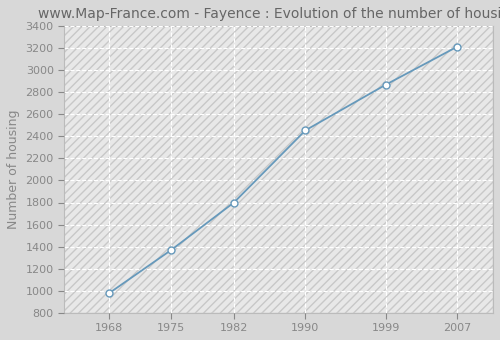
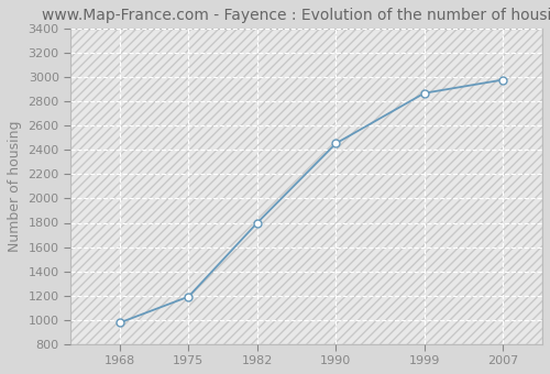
1975: 1370 -> 1190
2007: 3220 -> 2980
